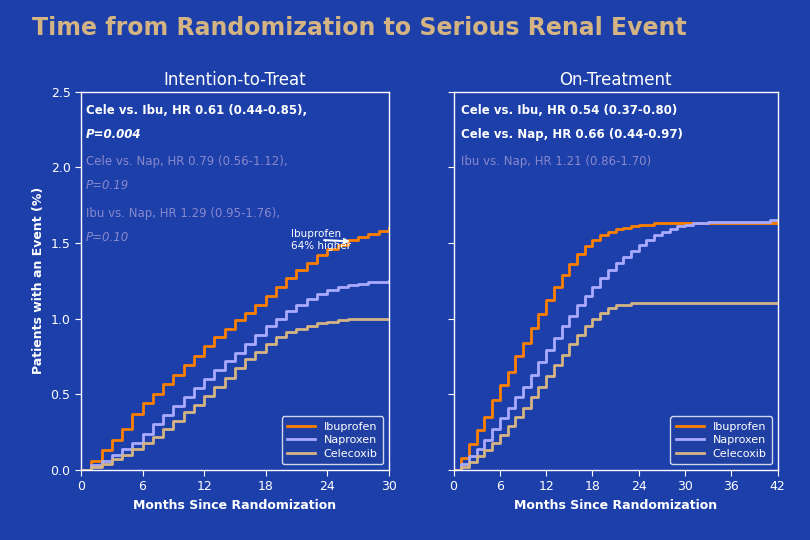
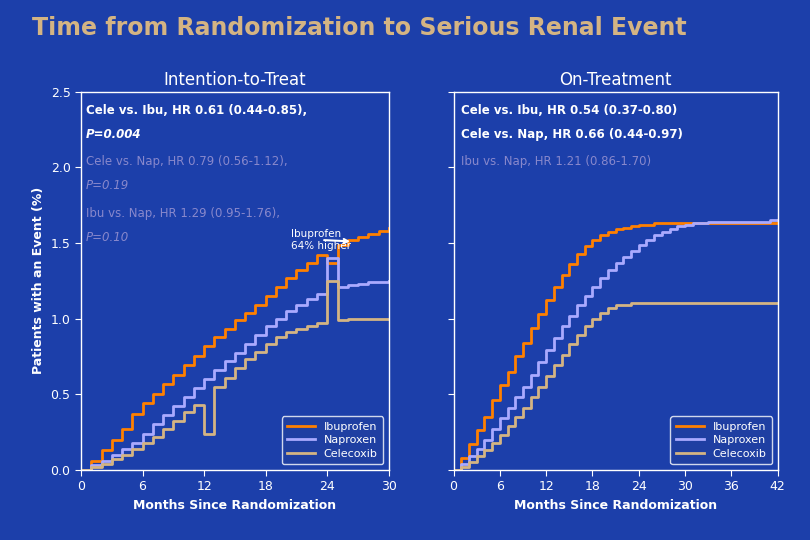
Intention-to-Treat/Celecoxib/12: 0.49 -> 0.24
Intention-to-Treat/Ibuprofen/24: 1.46 -> 1.37
Intention-to-Treat/Naproxen/24: 1.19 -> 1.40
Intention-to-Treat/Celecoxib/24: 0.98 -> 1.25
